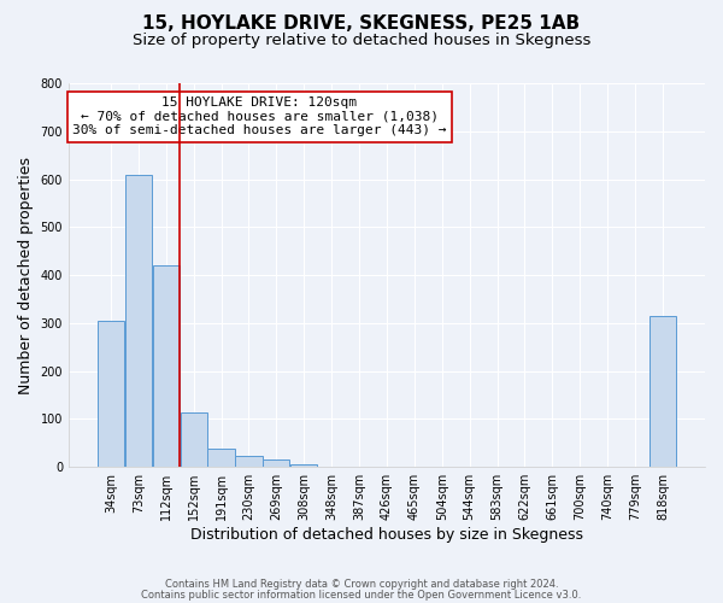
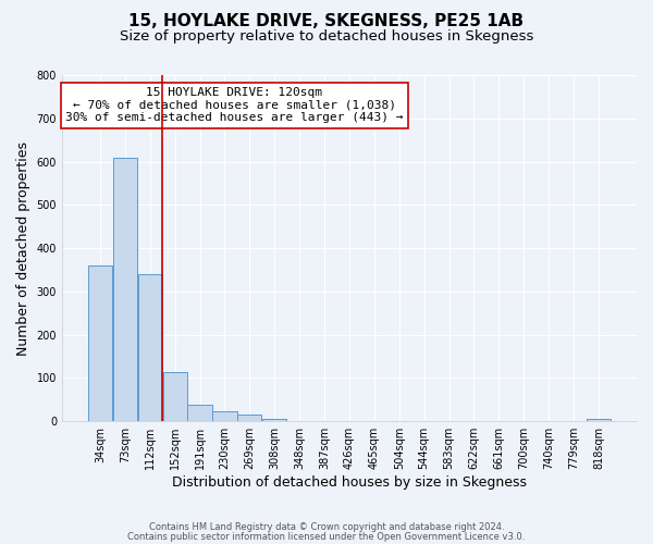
34sqm: 305 -> 360
112sqm: 420 -> 340
818sqm: 315 -> 5
